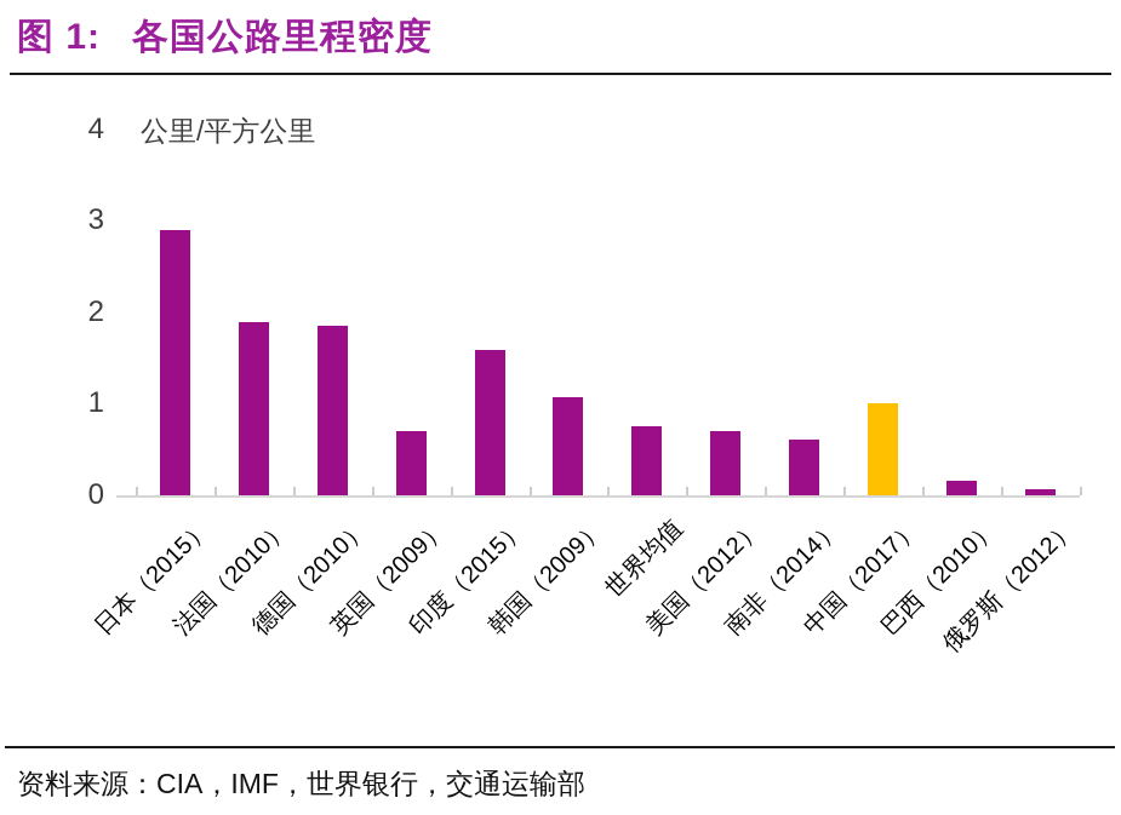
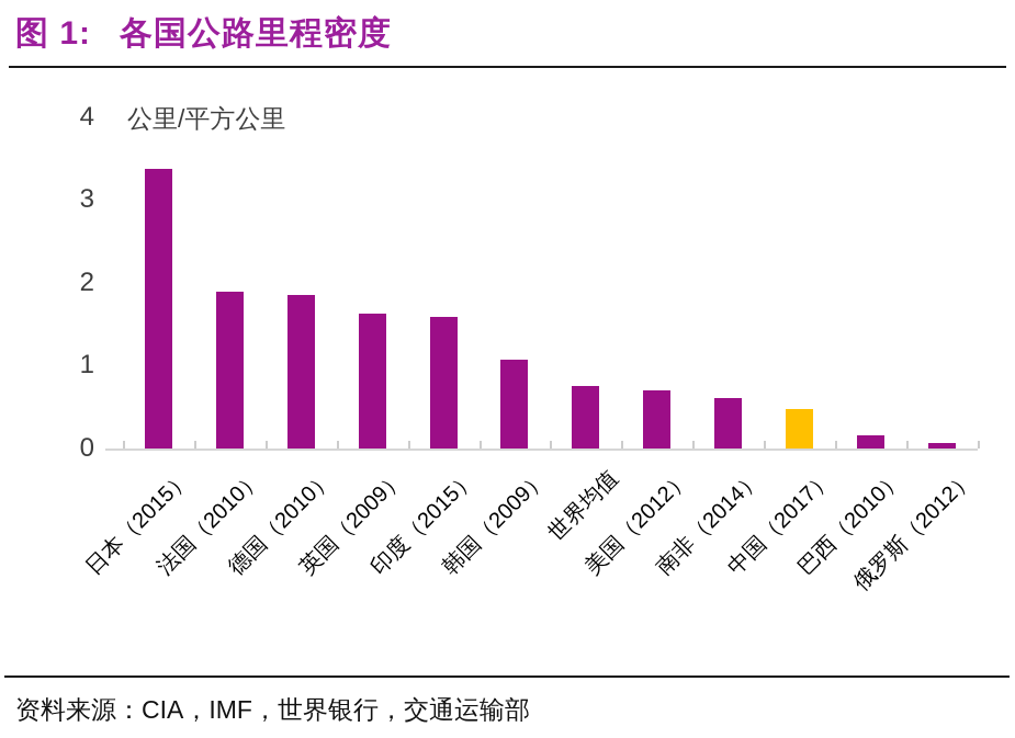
日本（2015）: 2.9 -> 3.4
英国（2009）: 0.7 -> 1.6
中国（2017）: 1.0 -> 0.5
